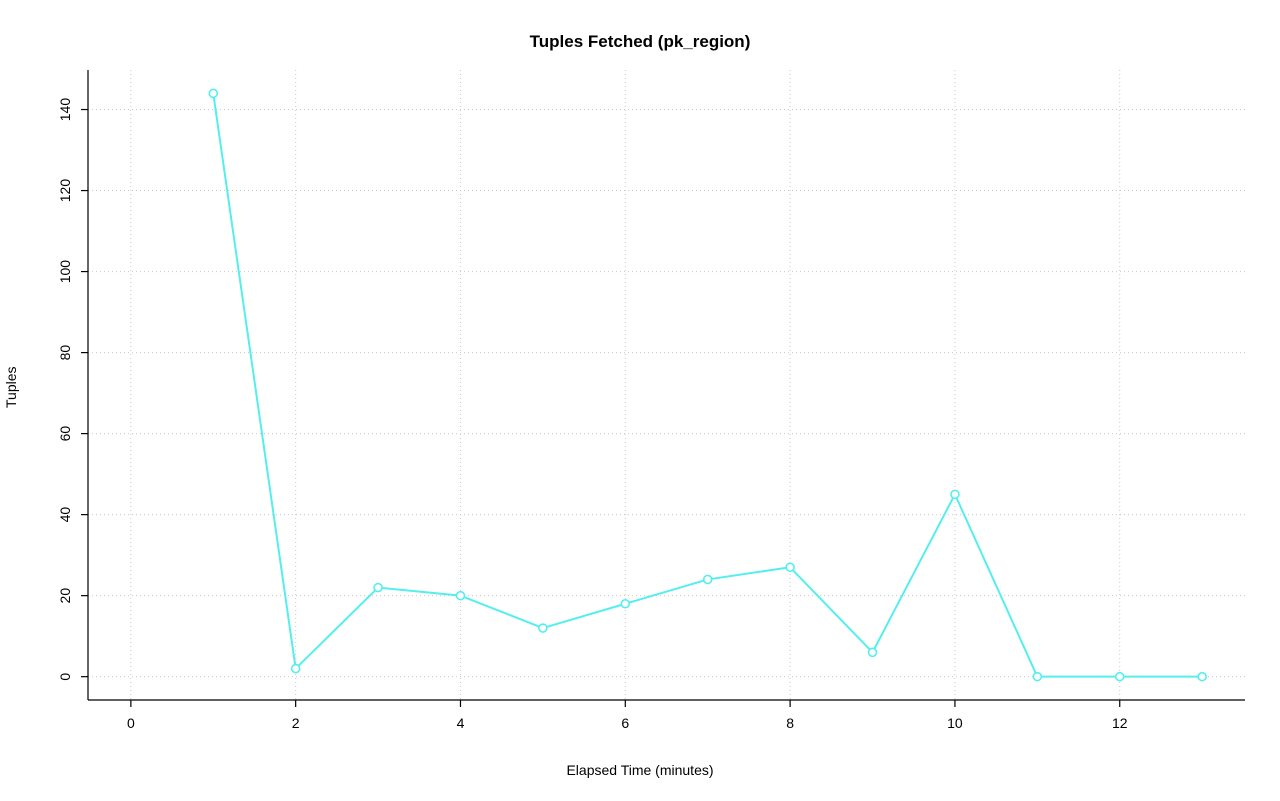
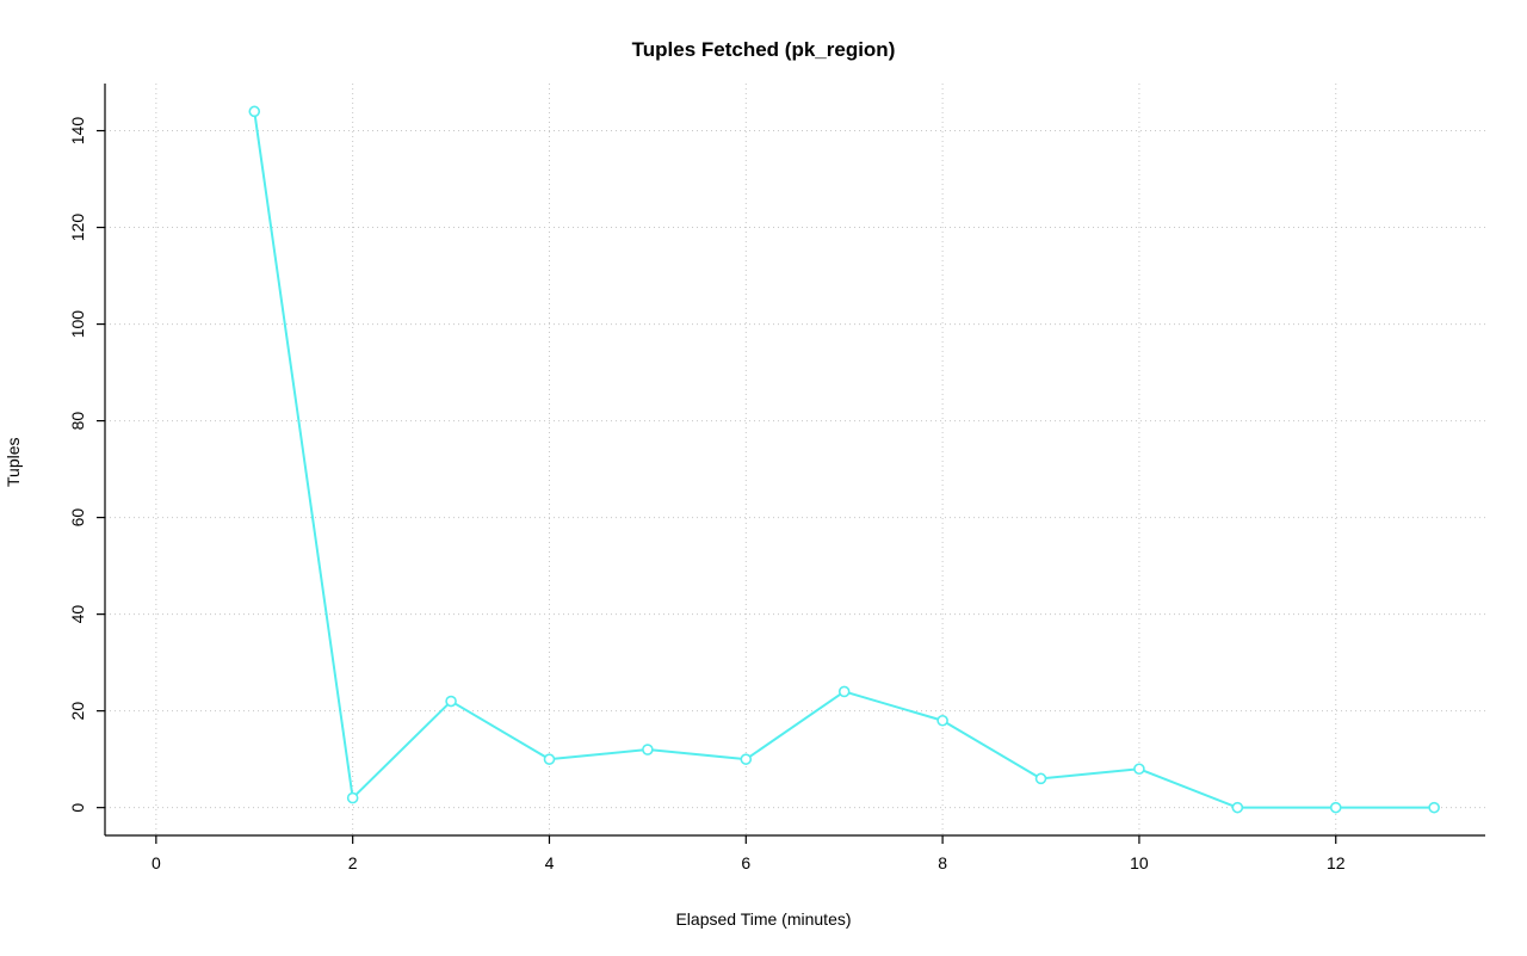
4: 20 -> 10
6: 18 -> 10
8: 27 -> 18
10: 45 -> 8
